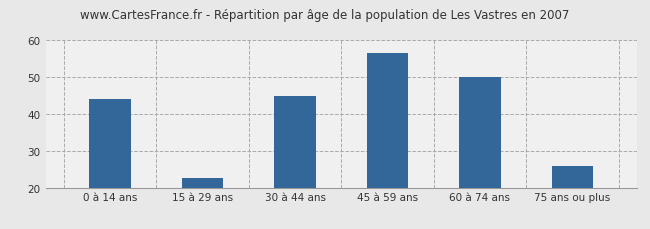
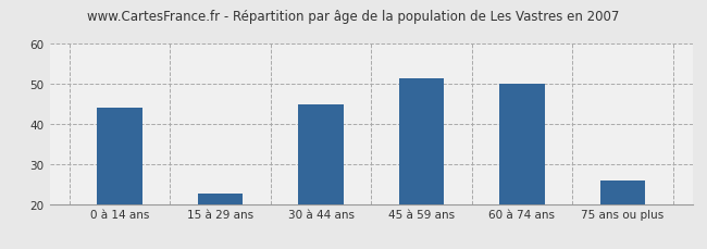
45 à 59 ans: 56.5 -> 51.5
